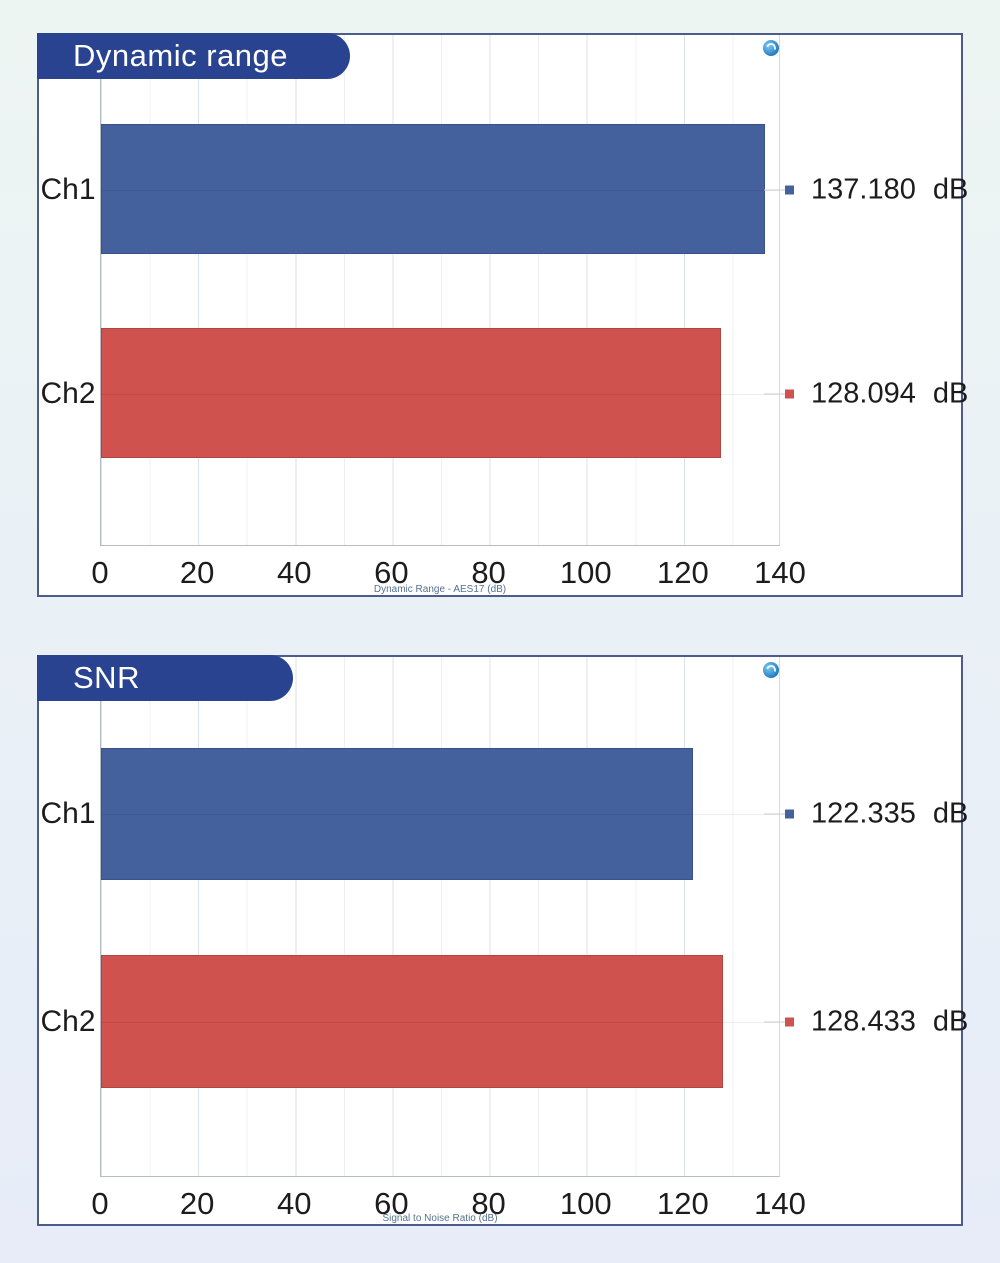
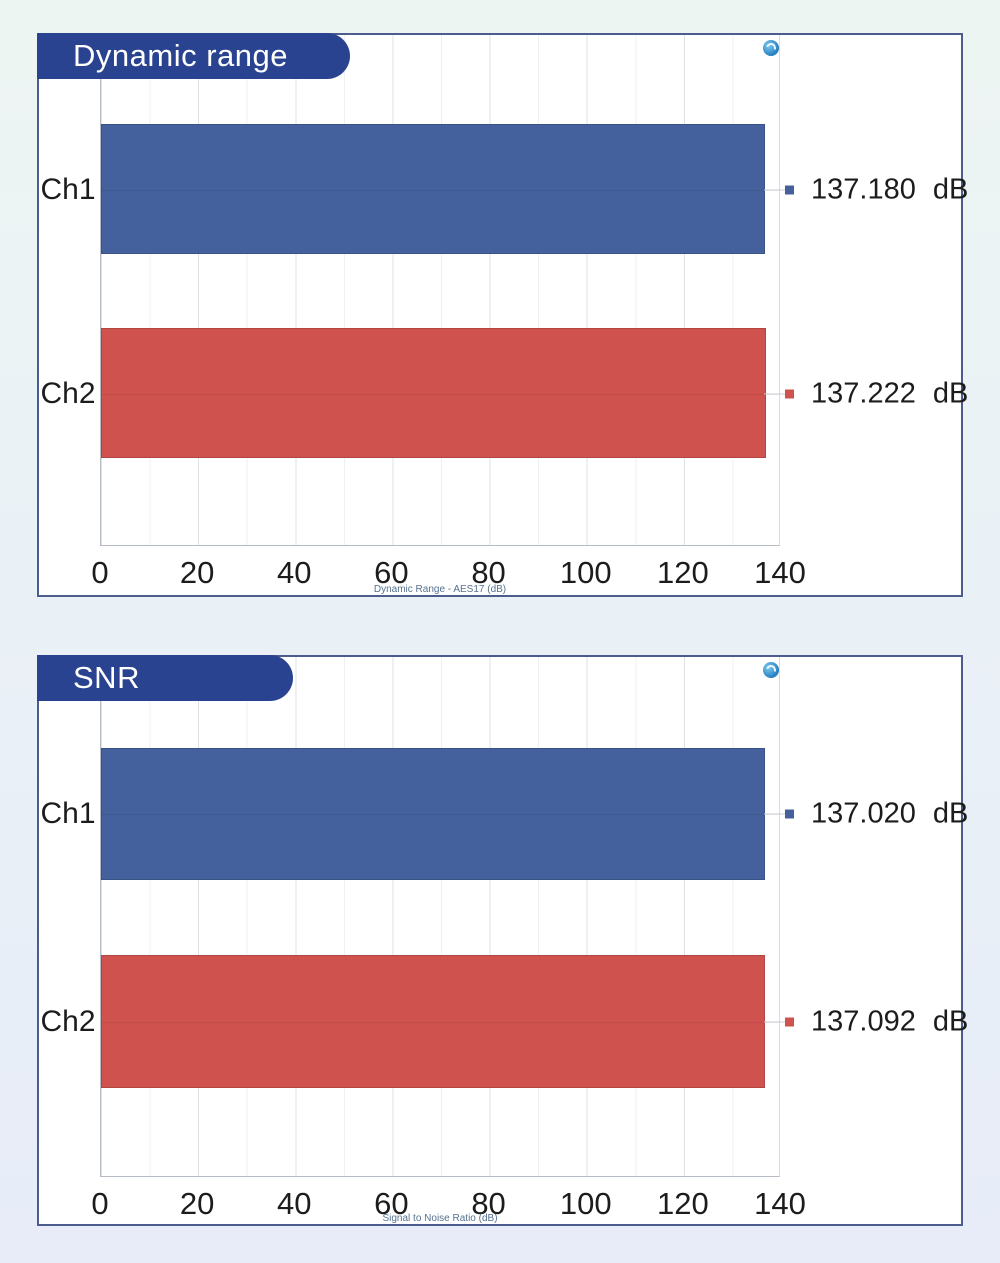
Dynamic range/Ch2: 128.094 -> 137.222
SNR/Ch1: 122.335 -> 137.020
SNR/Ch2: 128.433 -> 137.092
